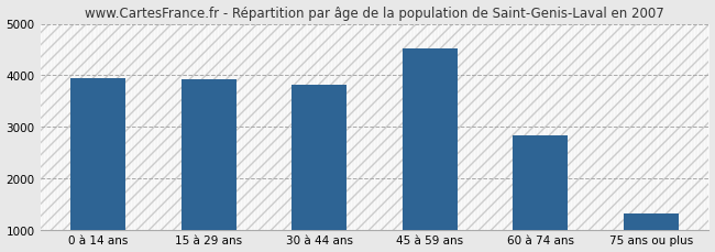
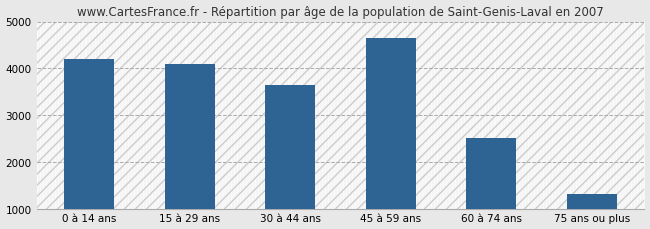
0 à 14 ans: 3950 -> 4200
15 à 29 ans: 3930 -> 4100
30 à 44 ans: 3820 -> 3650
45 à 59 ans: 4520 -> 4650
60 à 74 ans: 2840 -> 2500
